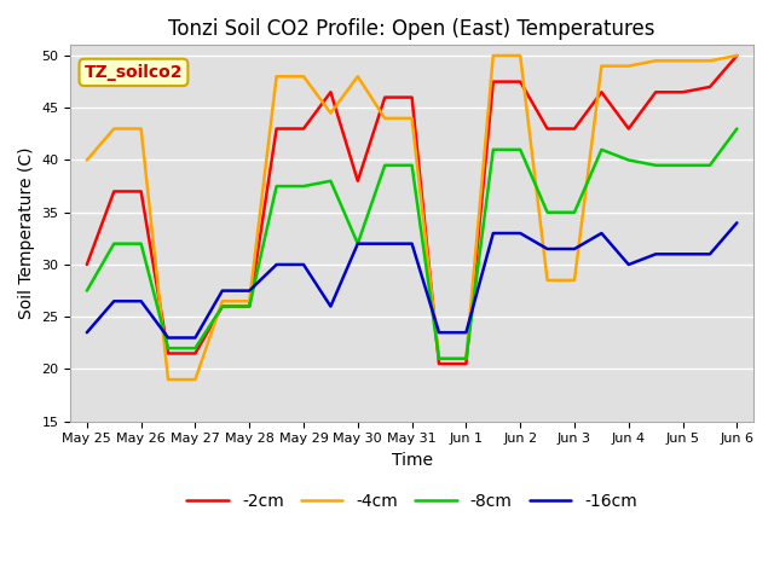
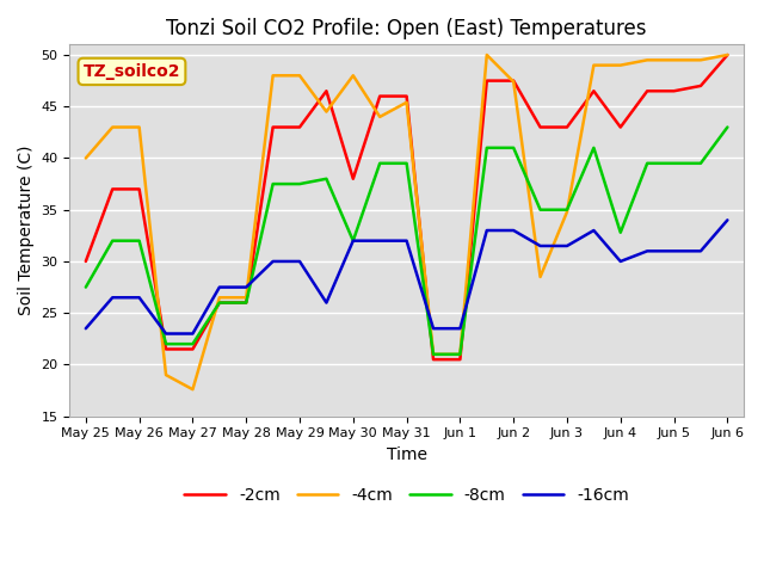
-4cm/May 27: 19.0 -> 17.6
-4cm/May 31: 44.0 -> 45.4
-4cm/Jun 2: 50.0 -> 47.4
-4cm/Jun 3: 28.5 -> 34.8
-8cm/Jun 4: 40.0 -> 32.8
